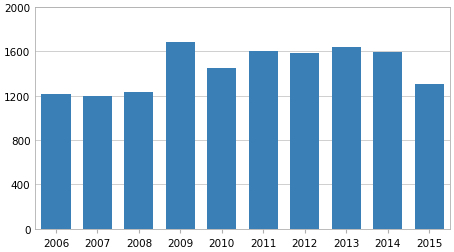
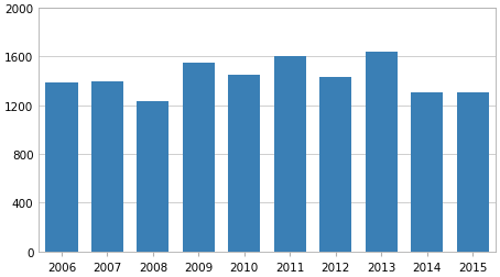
2006: 1210 -> 1390
2007: 1200 -> 1400
2009: 1680 -> 1550
2012: 1580 -> 1430
2014: 1600 -> 1310
